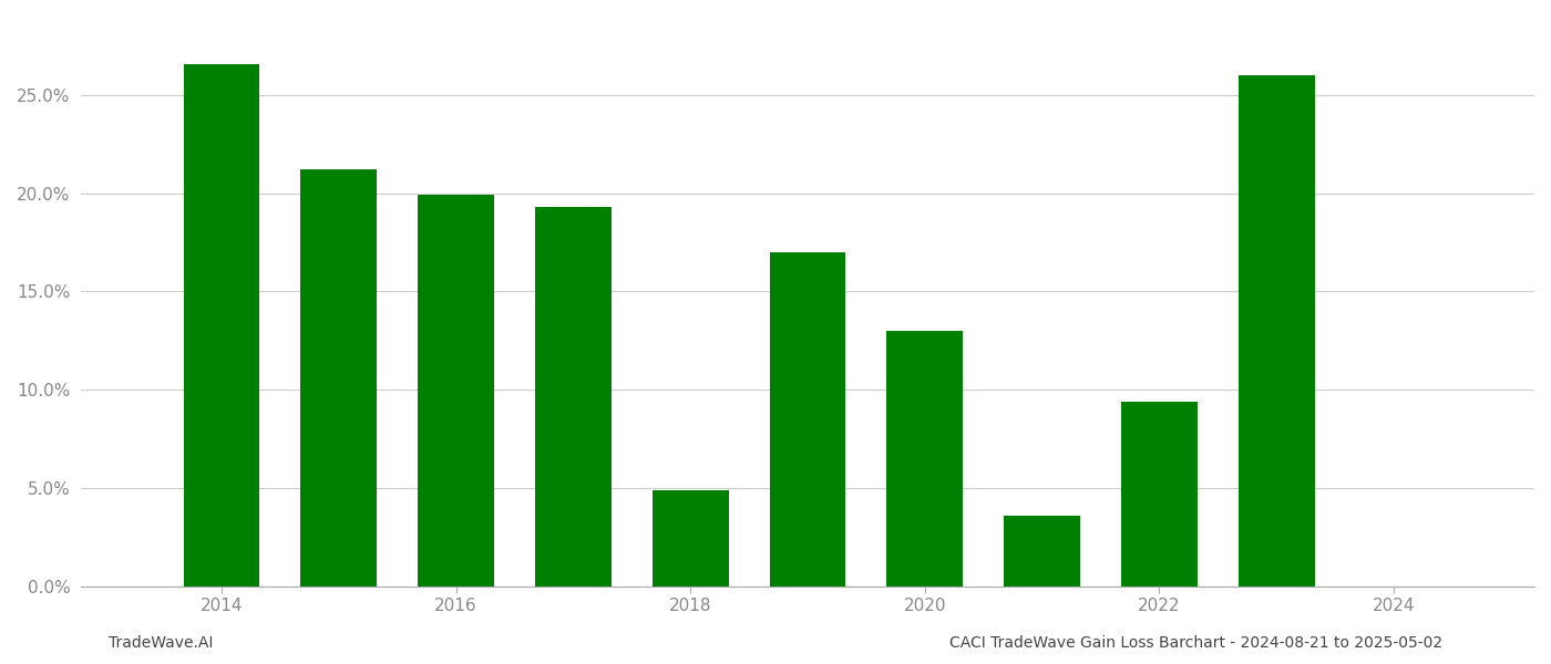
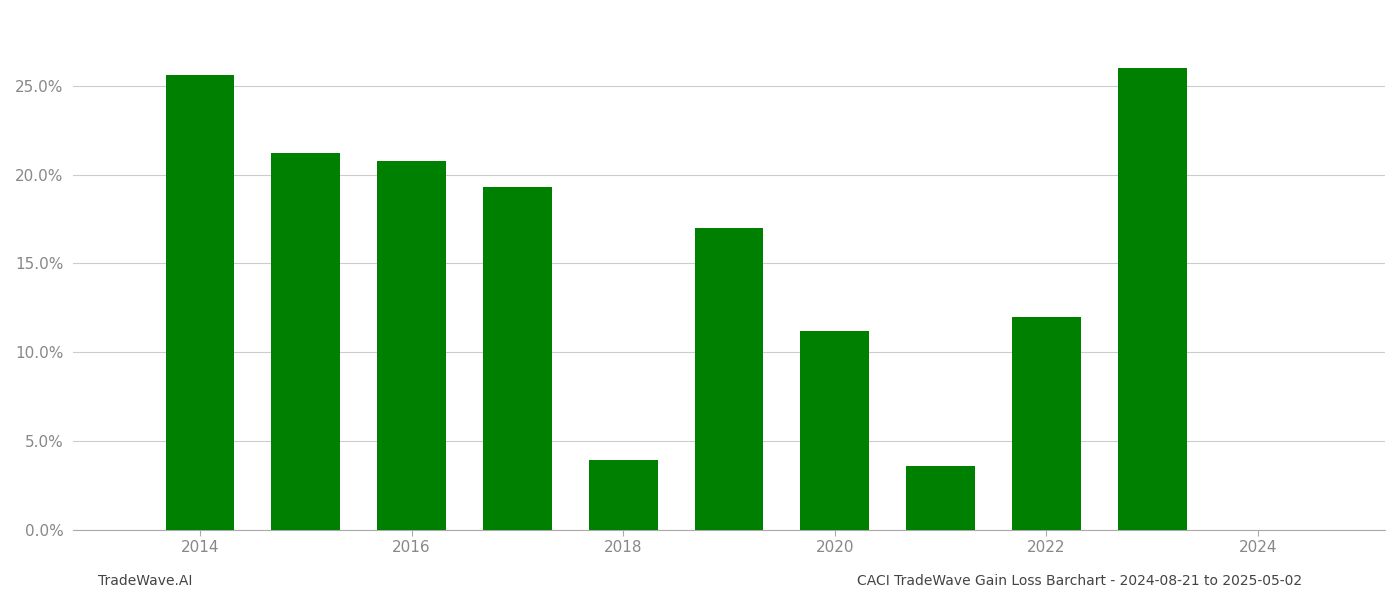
2014: 26.6% -> 25.6%
2016: 19.9% -> 20.8%
2018: 4.9% -> 3.9%
2020: 13.0% -> 11.2%
2022: 9.4% -> 12.0%
